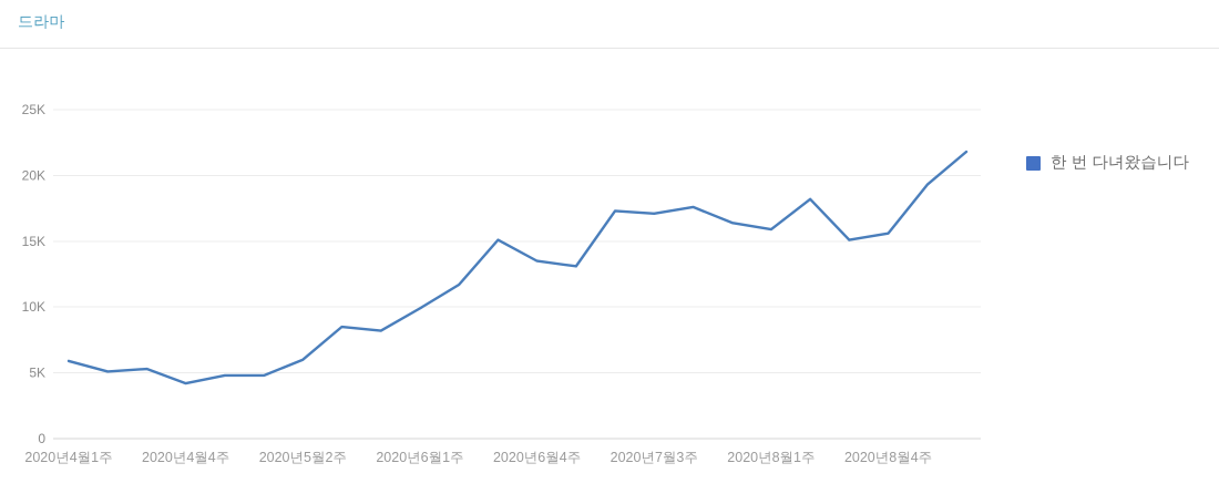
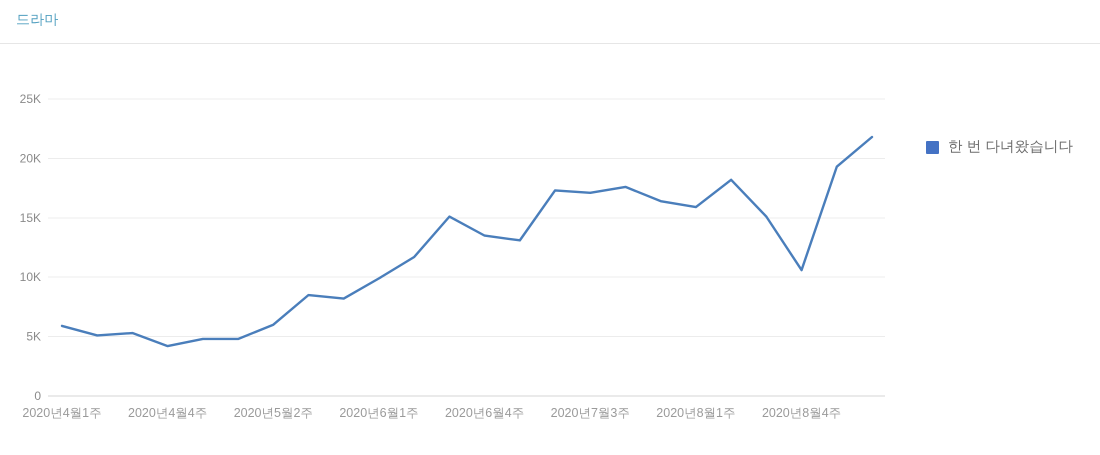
2020년8월4주: 15.6K -> 10.6K
